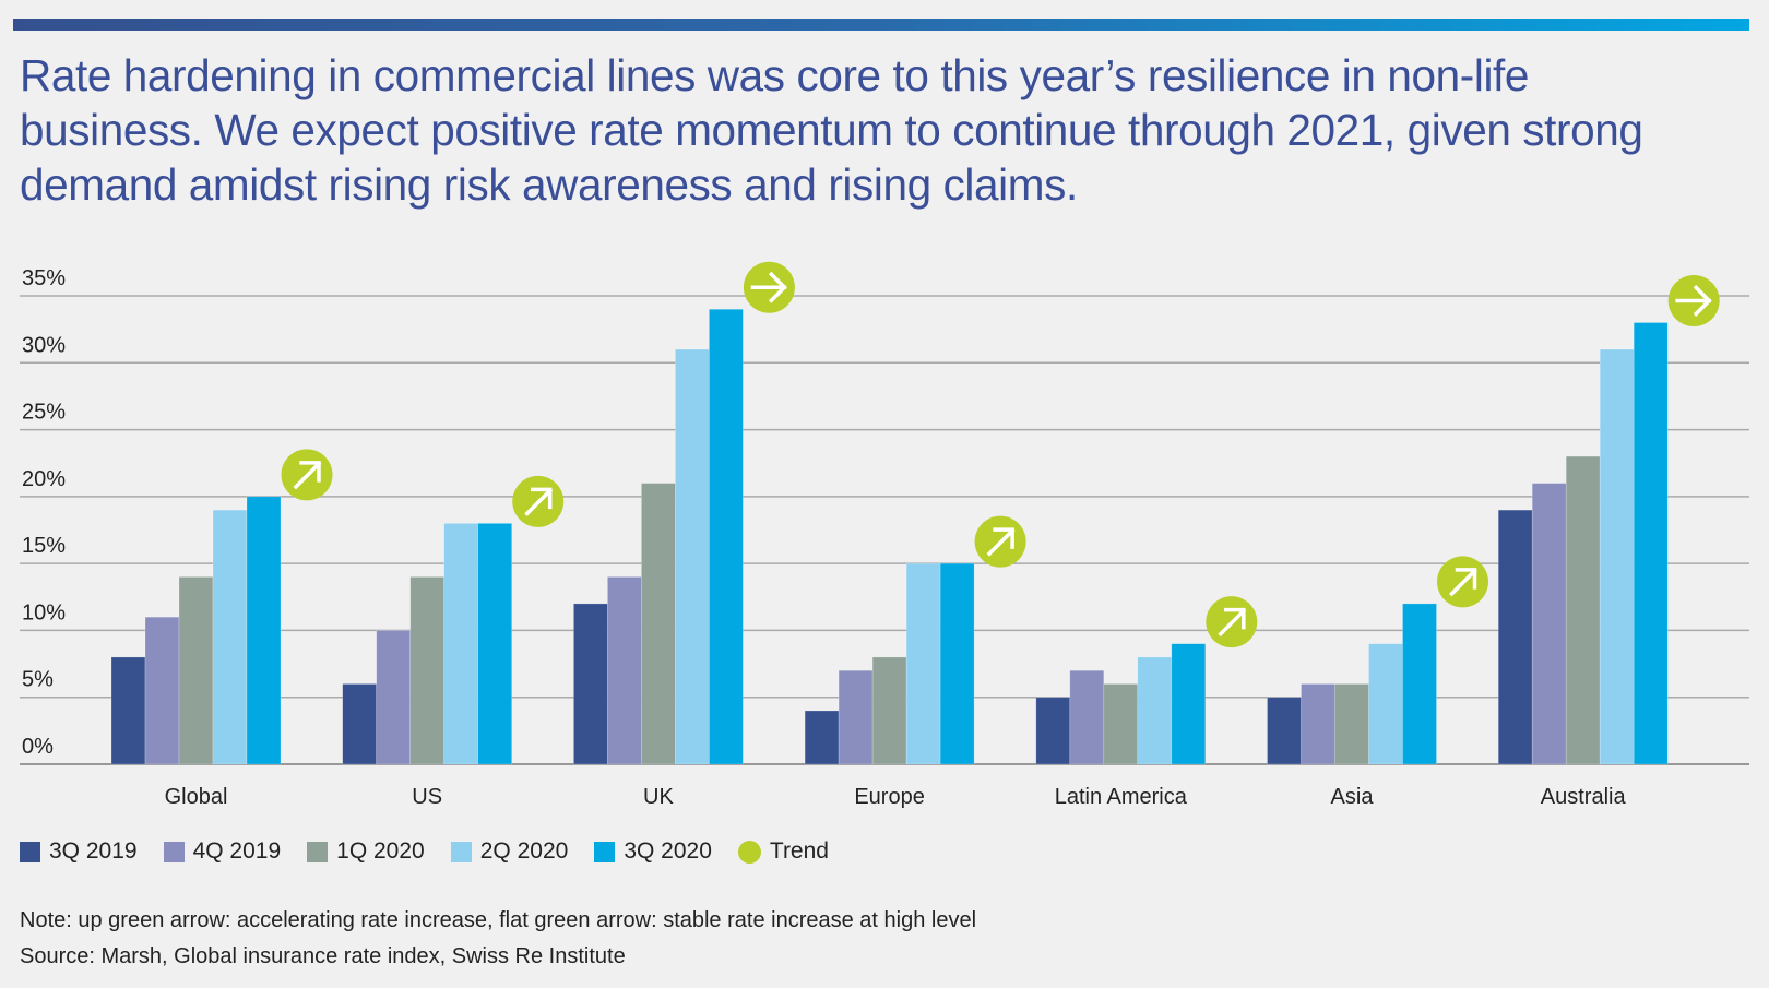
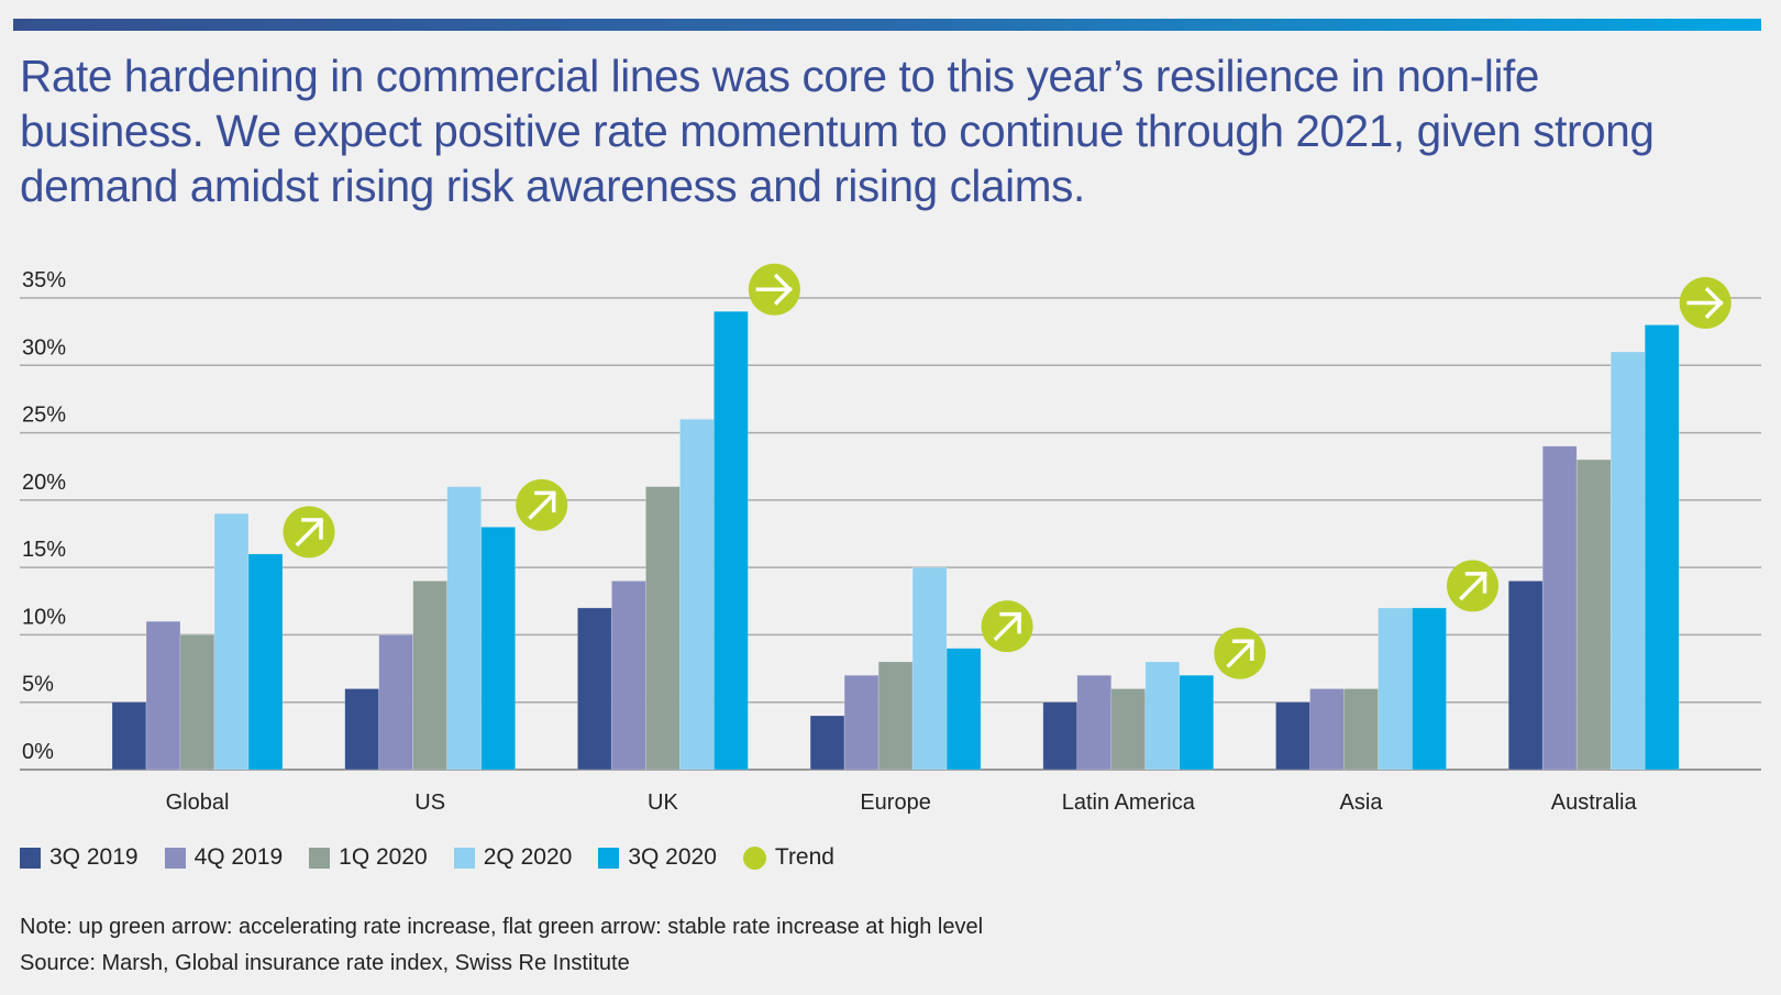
3Q 2019/Global: 8% -> 5%
1Q 2020/Global: 14% -> 10%
3Q 2020/Global: 20% -> 16%
2Q 2020/US: 18% -> 21%
2Q 2020/UK: 31% -> 26%
3Q 2020/Europe: 15% -> 9%
3Q 2020/Latin America: 9% -> 7%
2Q 2020/Asia: 9% -> 12%
3Q 2019/Australia: 19% -> 14%
4Q 2019/Australia: 21% -> 24%
